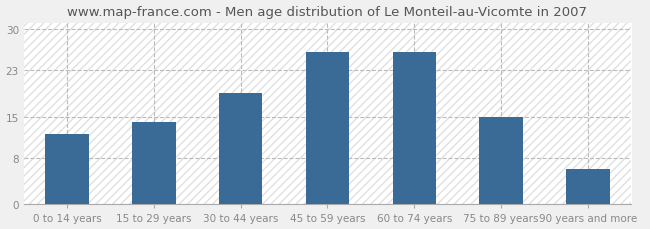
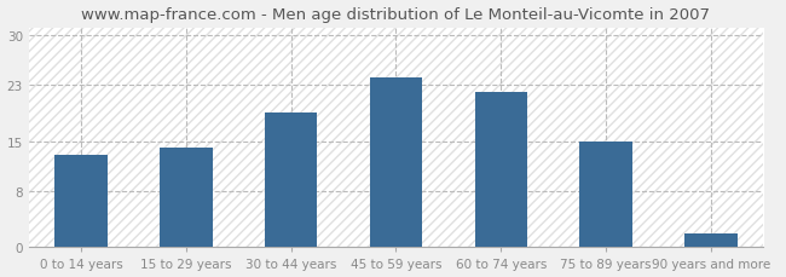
0 to 14 years: 12 -> 13
45 to 59 years: 26 -> 24
60 to 74 years: 26 -> 22
90 years and more: 6 -> 2
